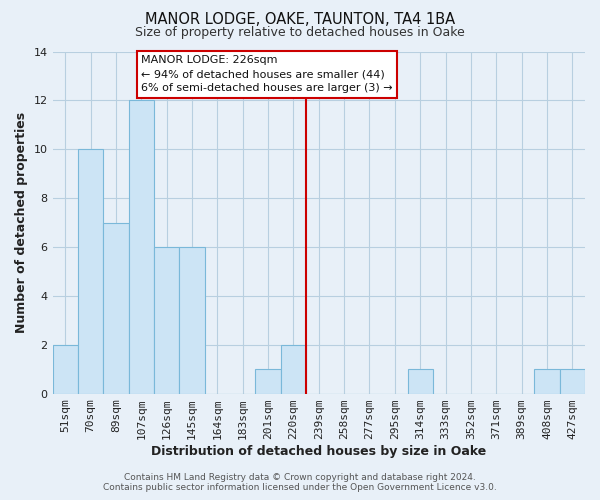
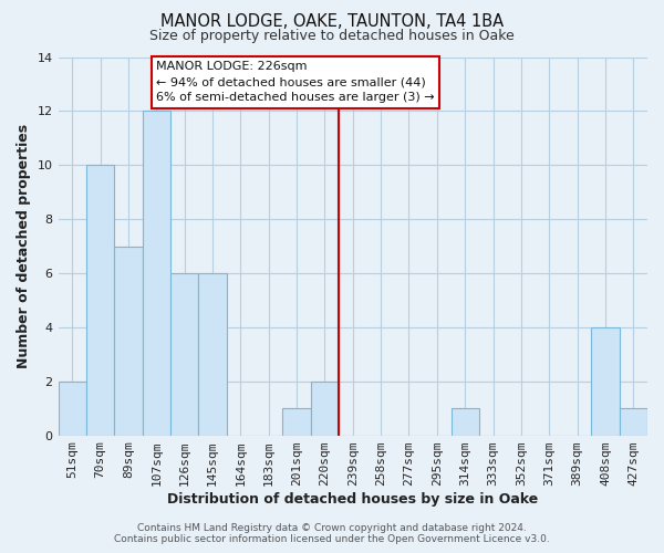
408sqm: 1 -> 4
